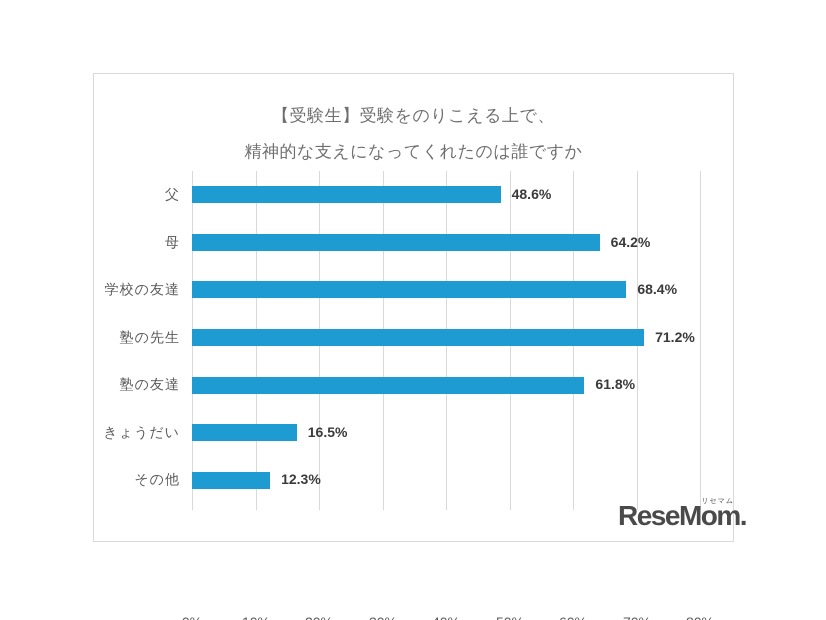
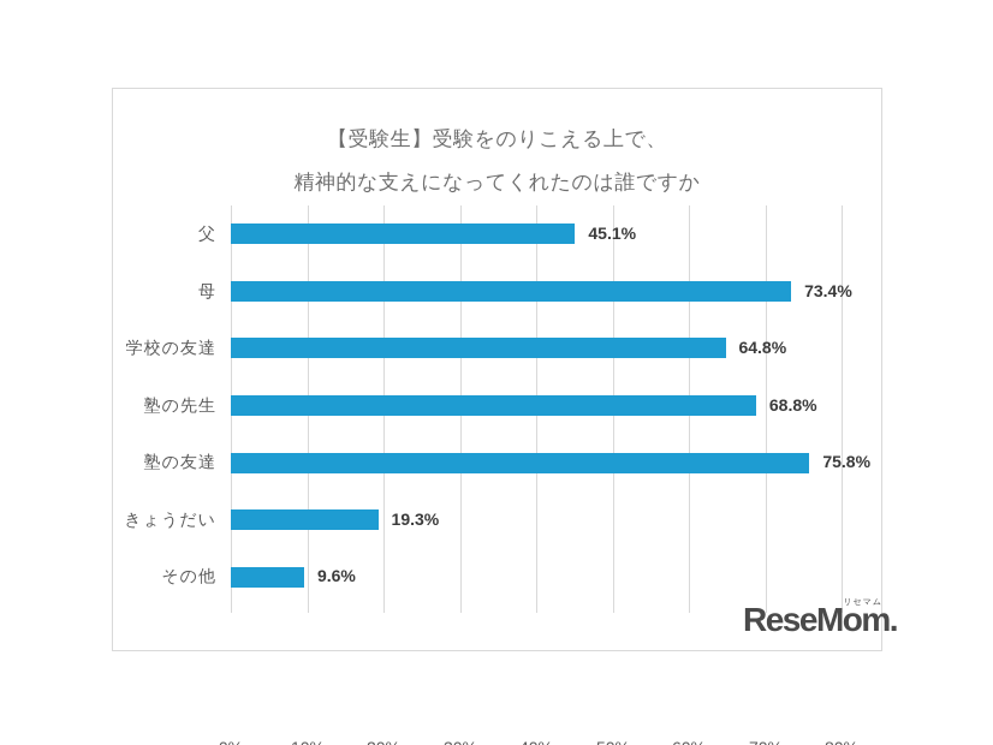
父: 48.6% -> 45.1%
母: 64.2% -> 73.4%
学校の友達: 68.4% -> 64.8%
塾の先生: 71.2% -> 68.8%
塾の友達: 61.8% -> 75.8%
きょうだい: 16.5% -> 19.3%
その他: 12.3% -> 9.6%
